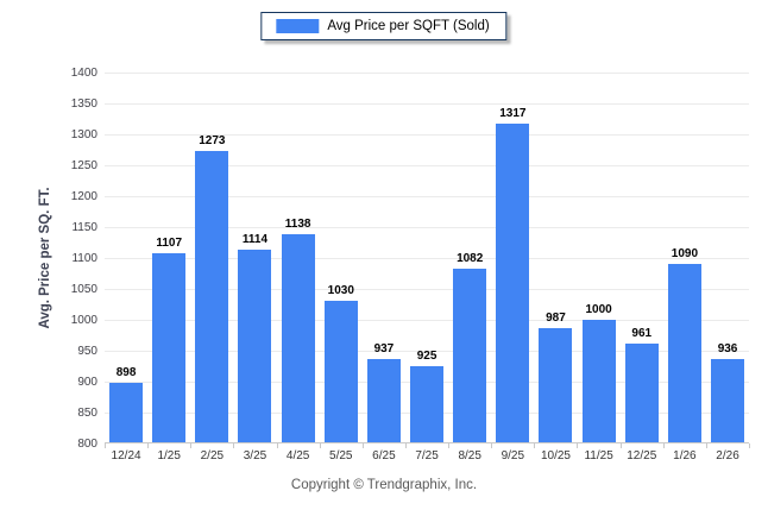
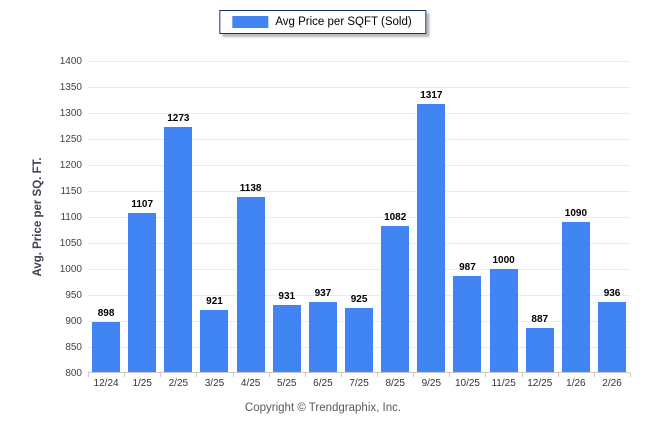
3/25: 1114 -> 921
5/25: 1030 -> 931
12/25: 961 -> 887
